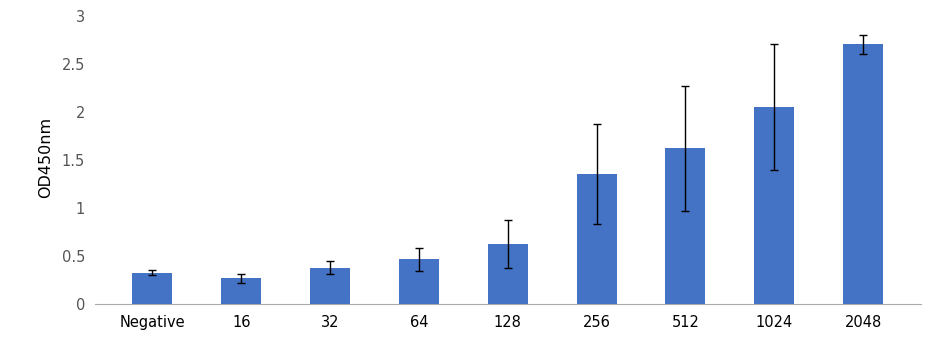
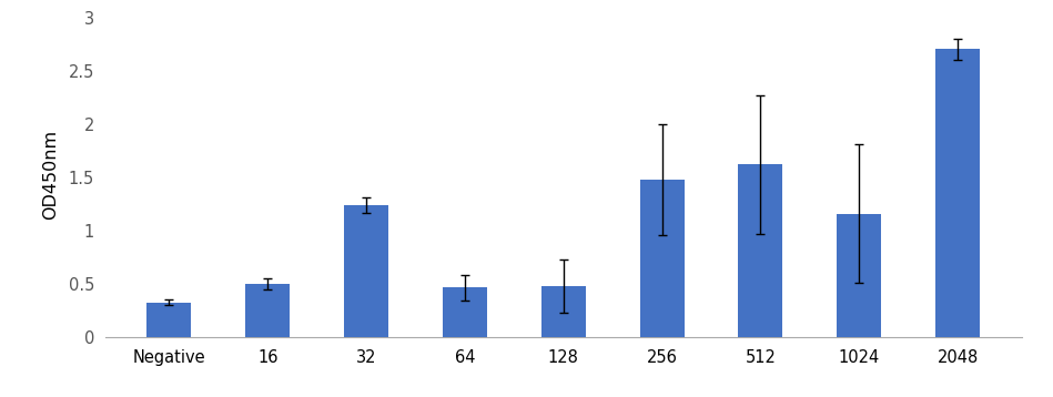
16: 0.27 -> 0.50
32: 0.38 -> 1.24
128: 0.63 -> 0.48
256: 1.35 -> 1.48
1024: 2.05 -> 1.16
